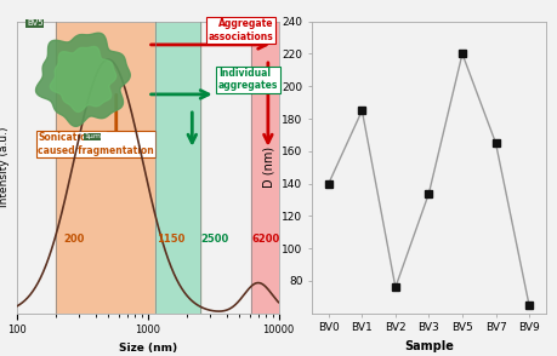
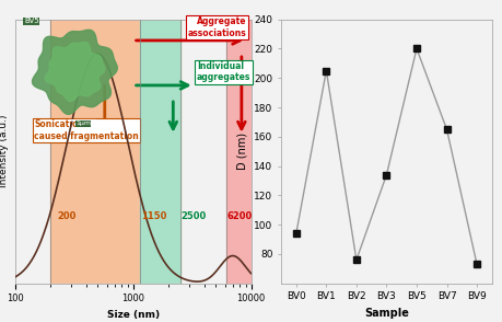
BV0: 140 -> 94
BV1: 185 -> 205
BV9: 65 -> 73
